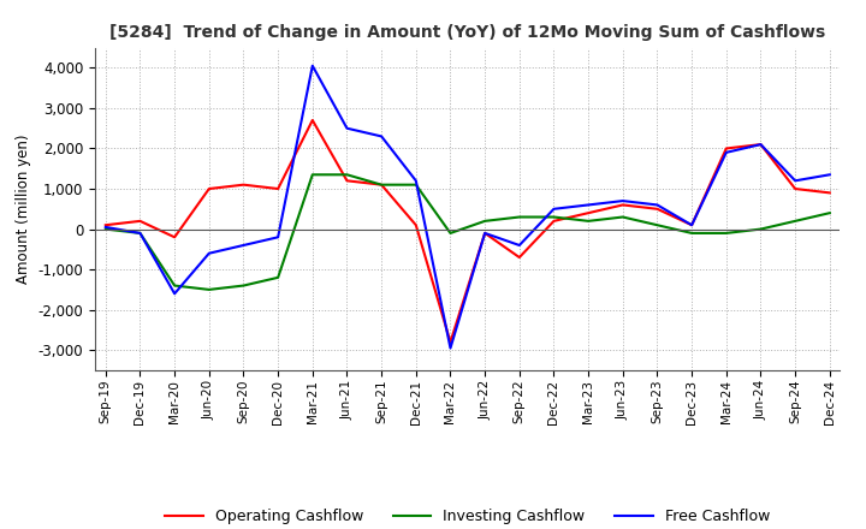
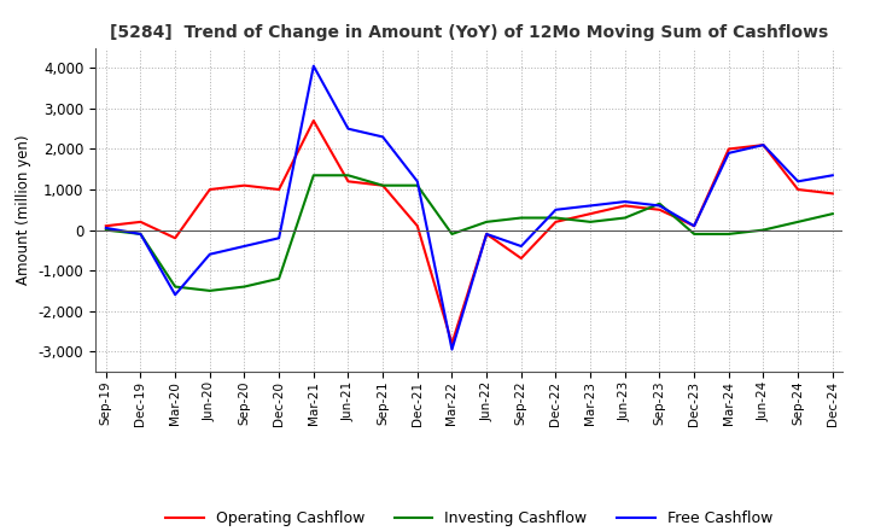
Investing Cashflow/Sep-23: 100 -> 650
